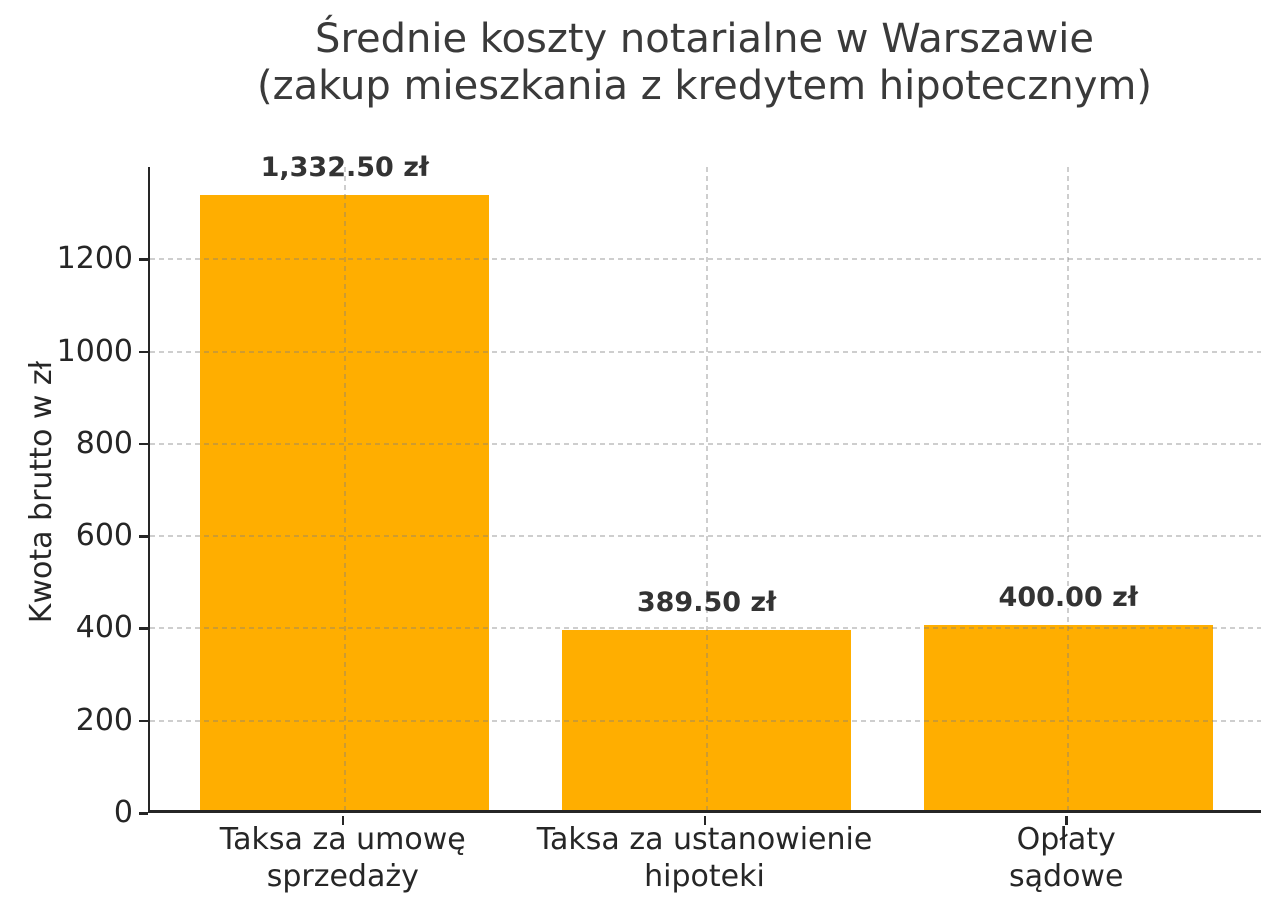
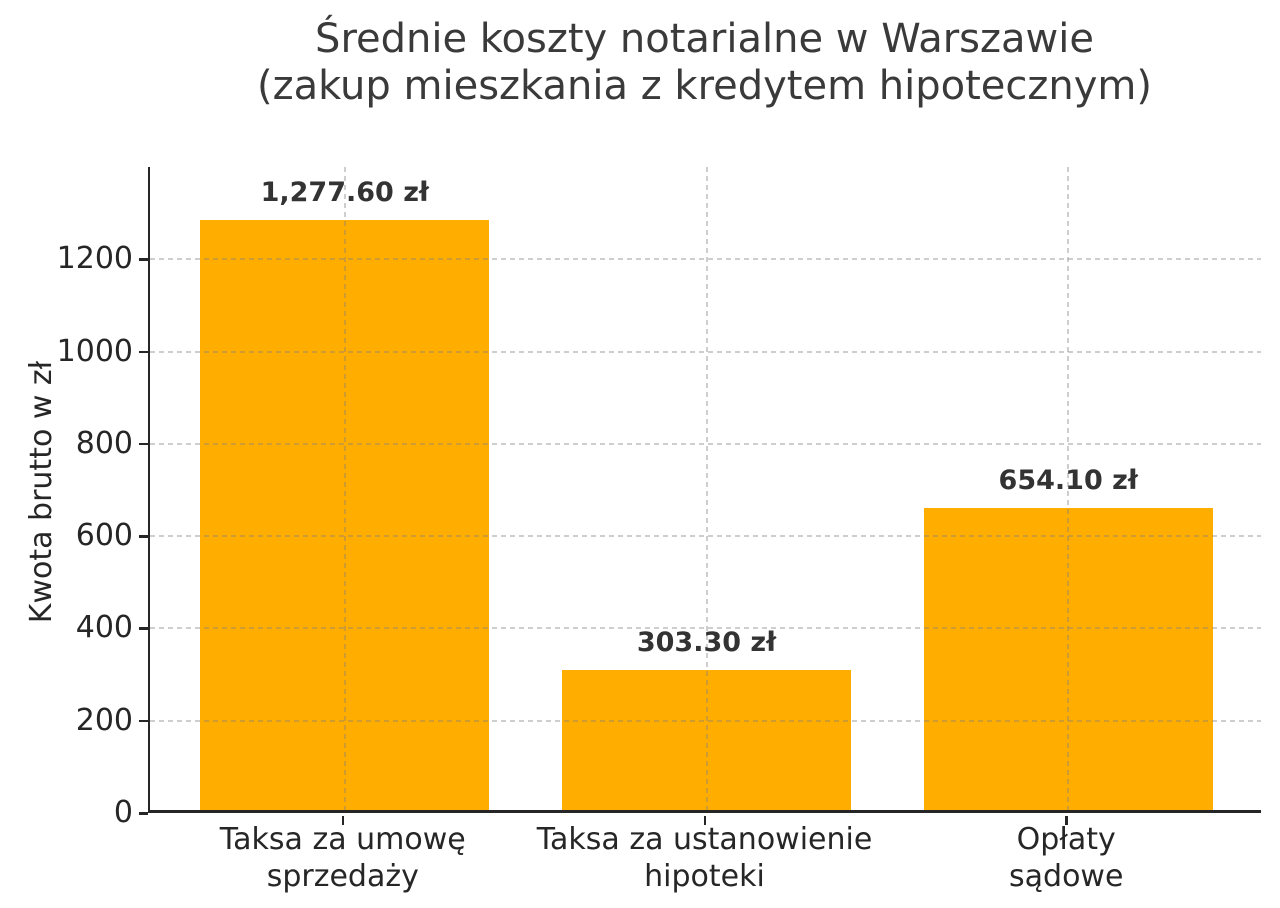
Taksa za umowę sprzedaży: 1,332.50 -> 1,277.60
Taksa za ustanowienie hipoteki: 389.50 -> 303.30
Opłaty sądowe: 400.00 -> 654.10
